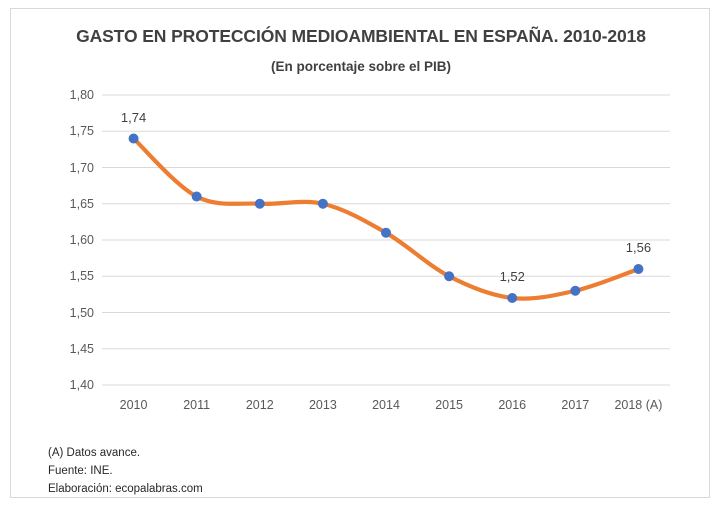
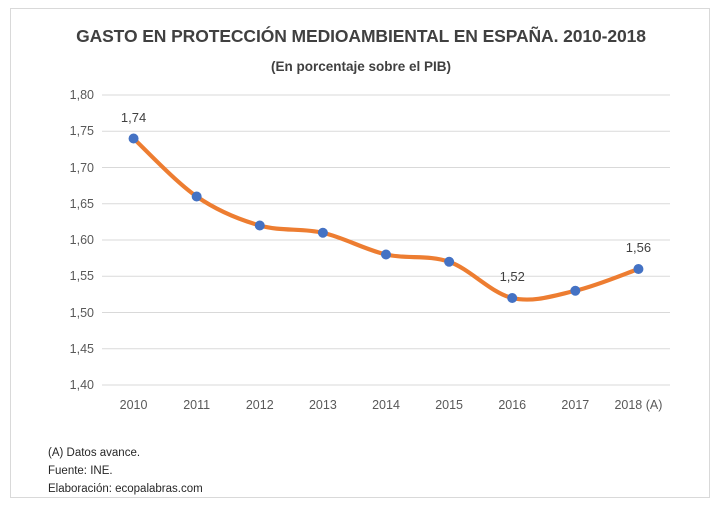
2012: 1,65 -> 1,62
2013: 1,65 -> 1,61
2014: 1,61 -> 1,58
2015: 1,55 -> 1,57
